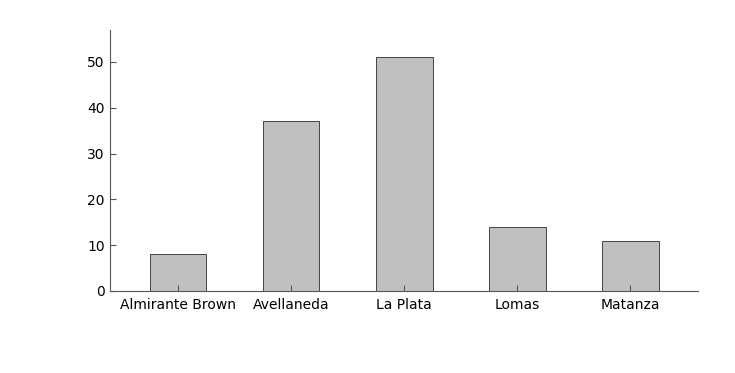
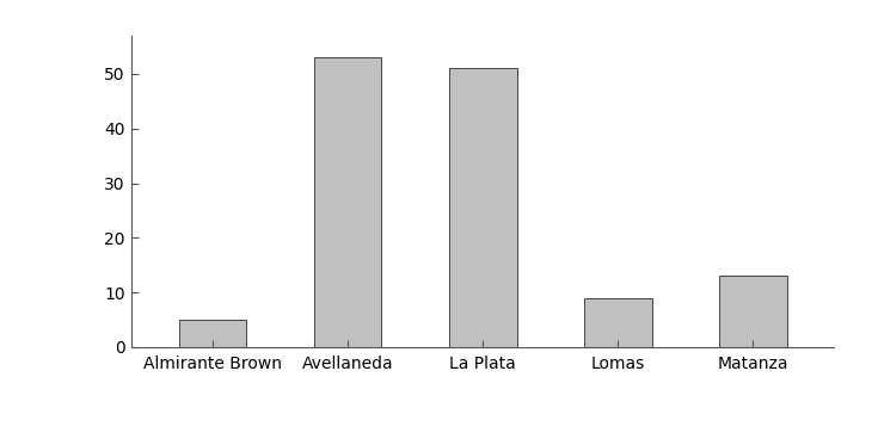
Almirante Brown: 8 -> 5
Avellaneda: 37 -> 53
Lomas: 14 -> 9
Matanza: 11 -> 13
